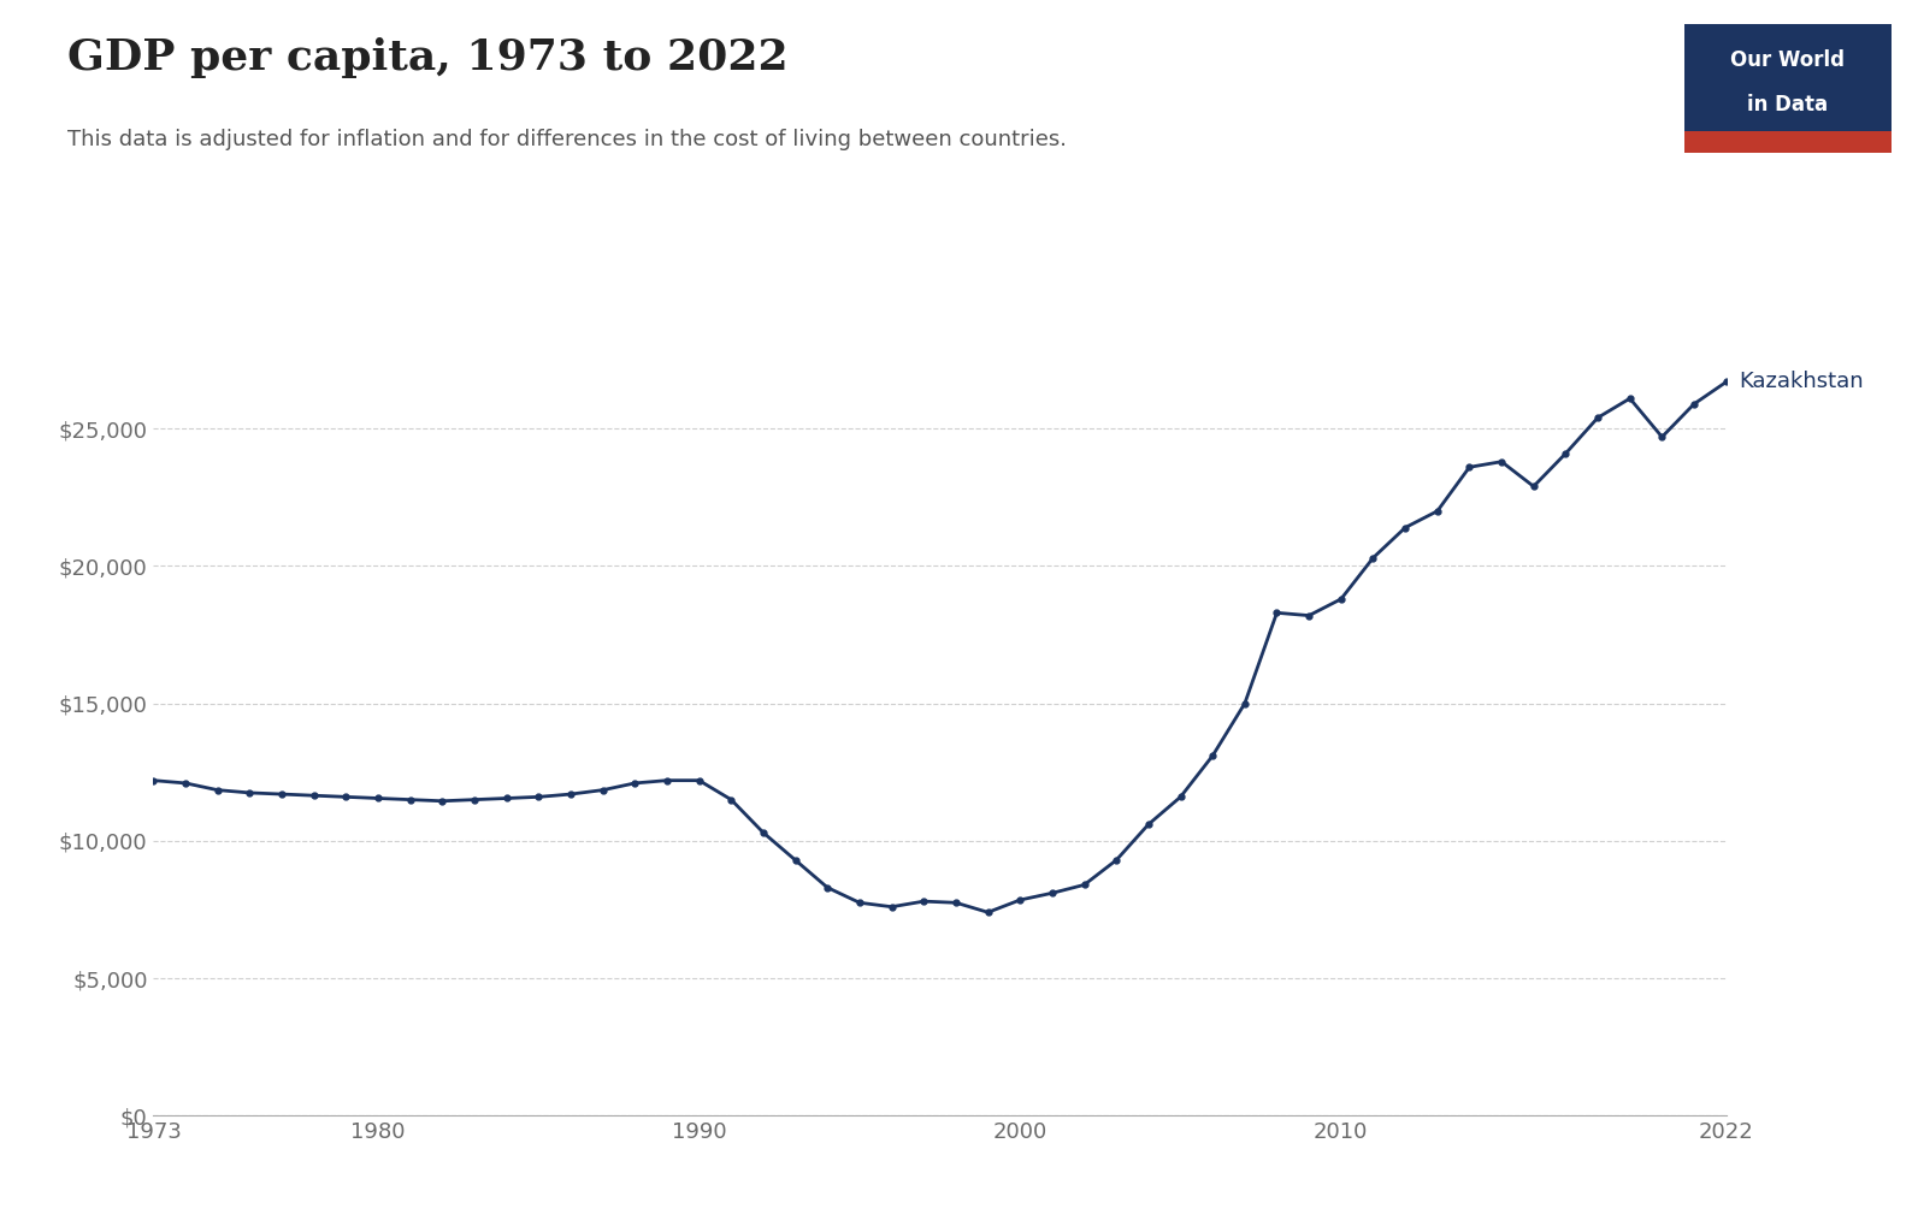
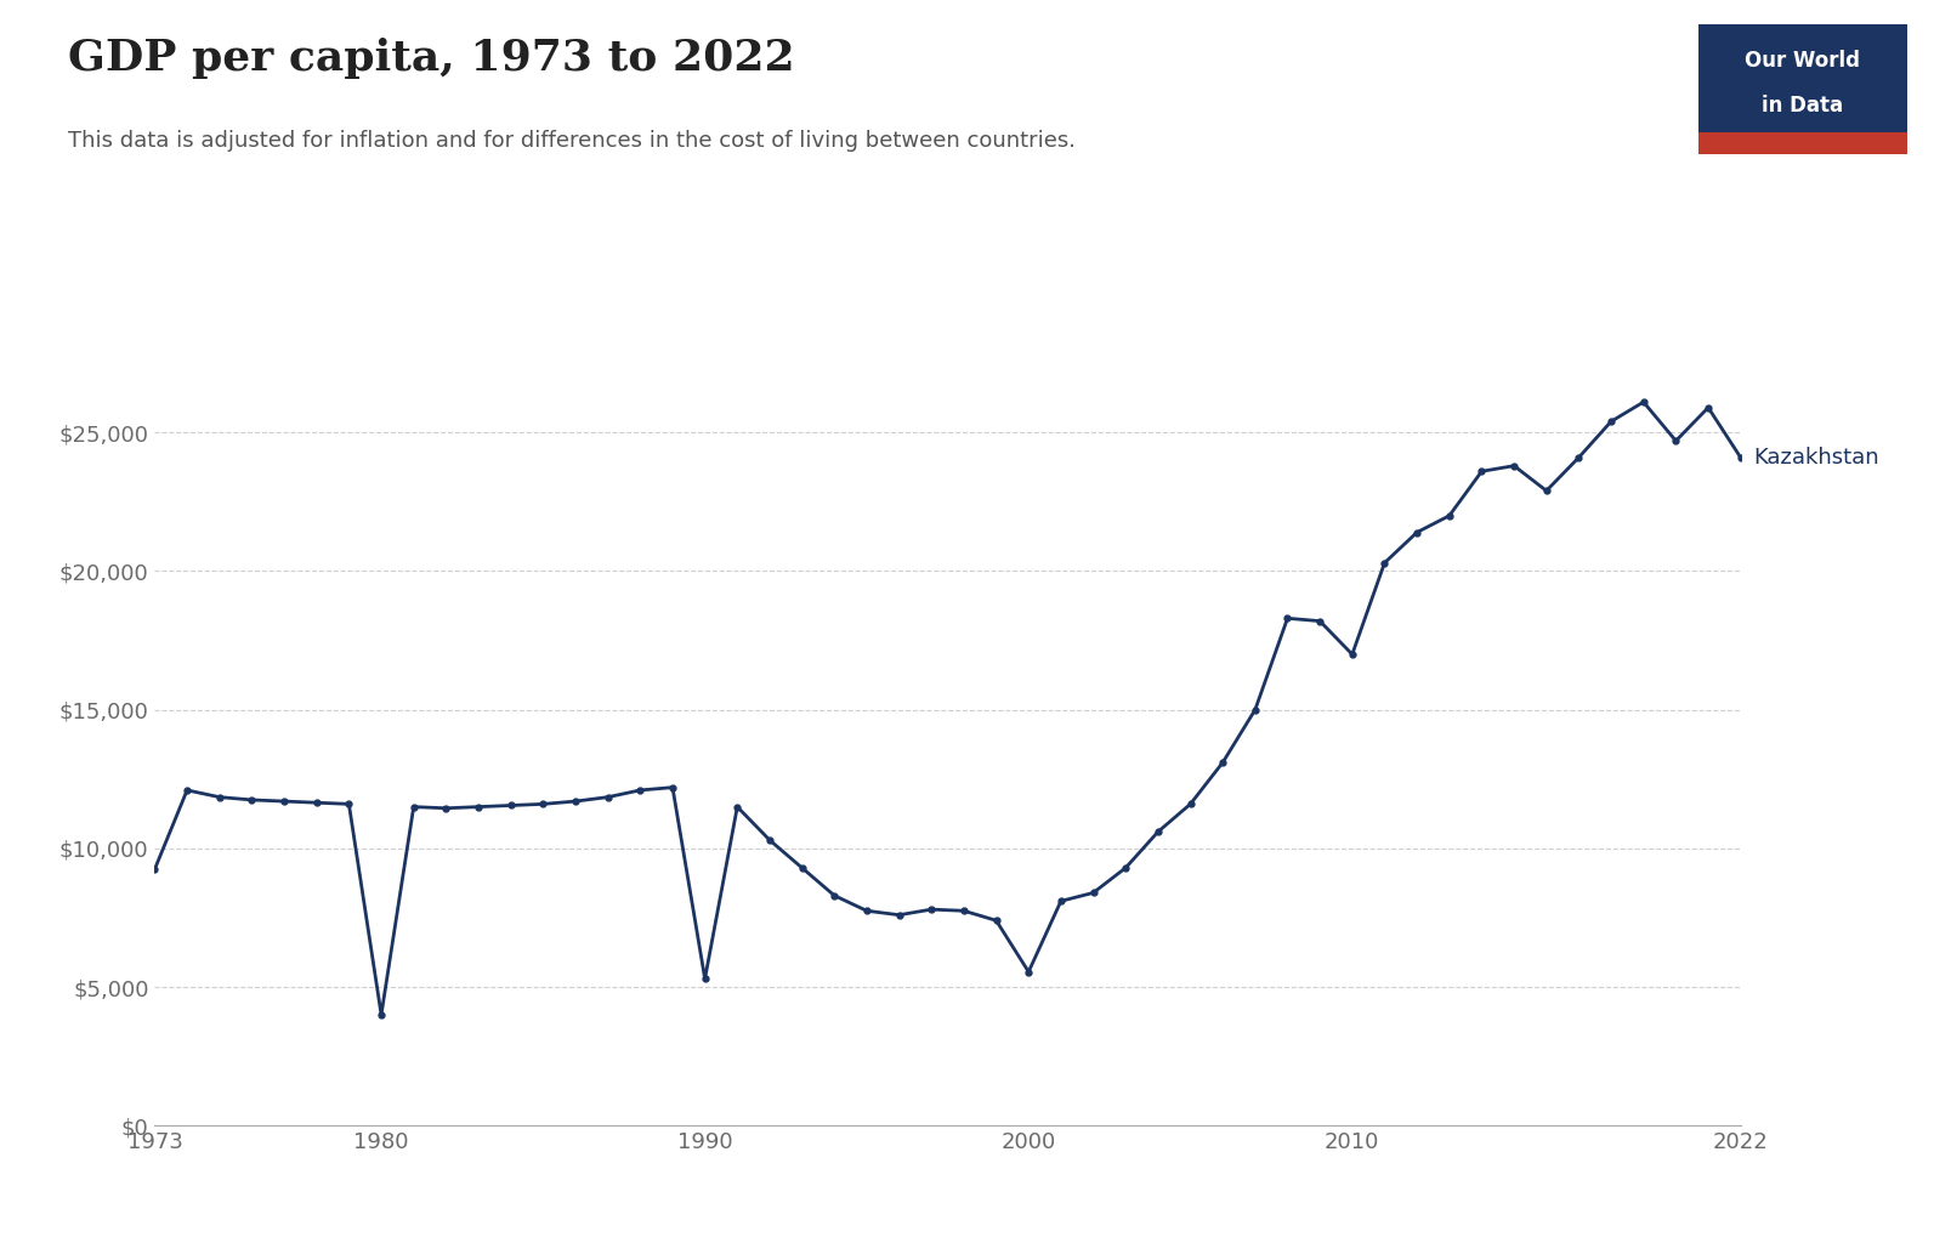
1973: $12,200 -> $9,250
1980: $11,550 -> $4,000
1990: $12,200 -> $5,300
2000: $7,850 -> $5,550
2010: $18,800 -> $17,000
2022: $26,700 -> $24,100
